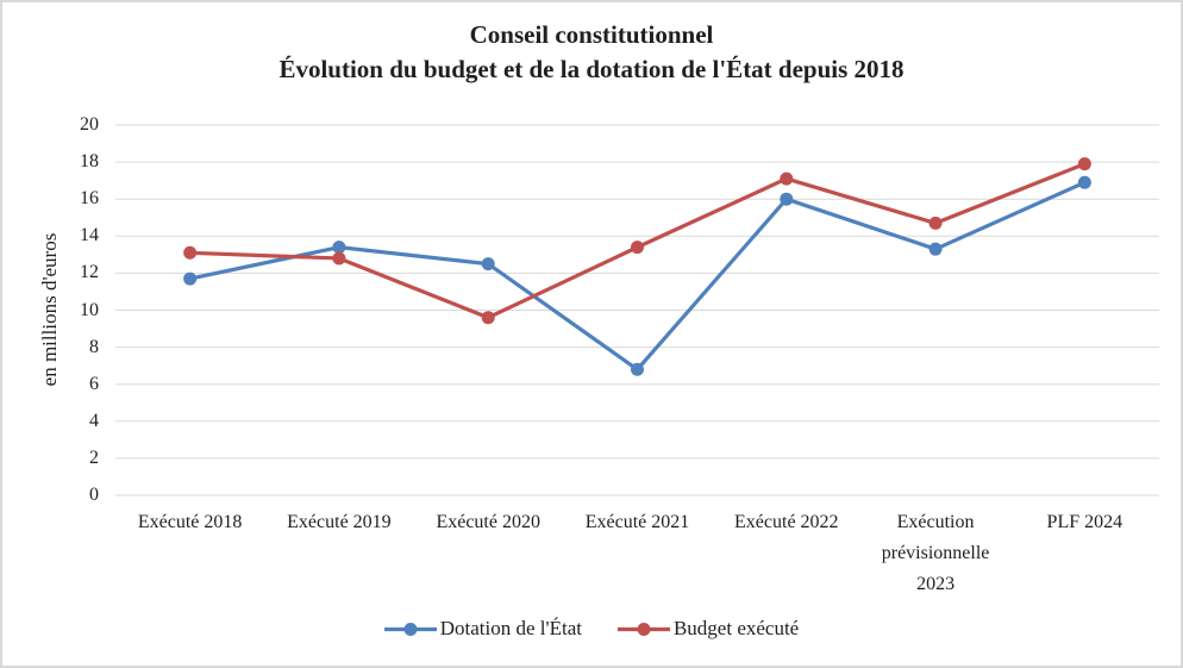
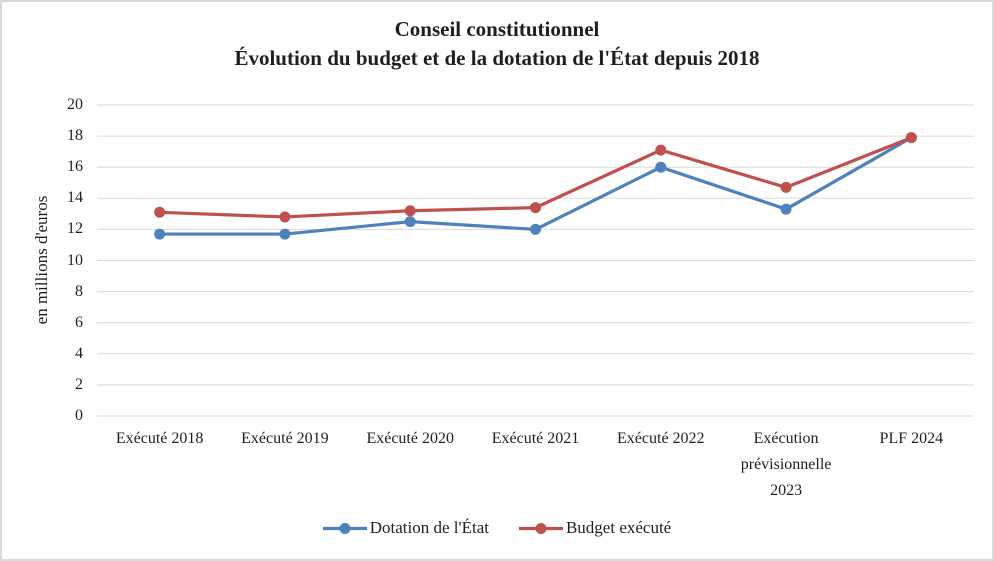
Dotation de l'État/Exécuté 2019: 13.4 -> 11.7
Budget exécuté/Exécuté 2020: 9.6 -> 13.2
Dotation de l'État/Exécuté 2021: 6.8 -> 12.0
Dotation de l'État/PLF 2024: 16.9 -> 17.9
